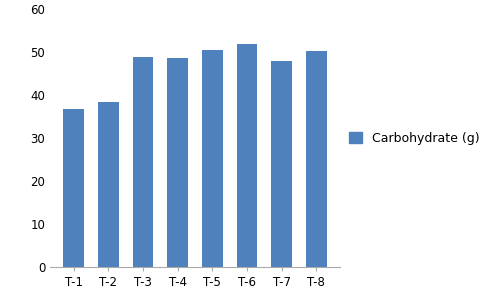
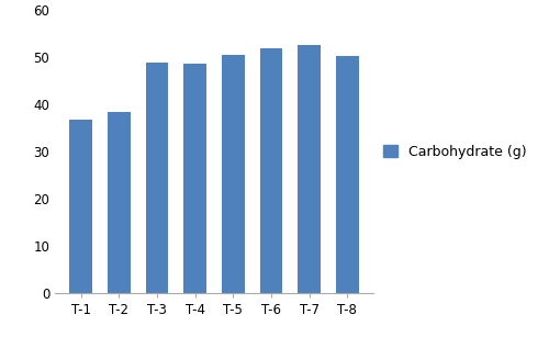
T-7: 48.0 -> 52.6
